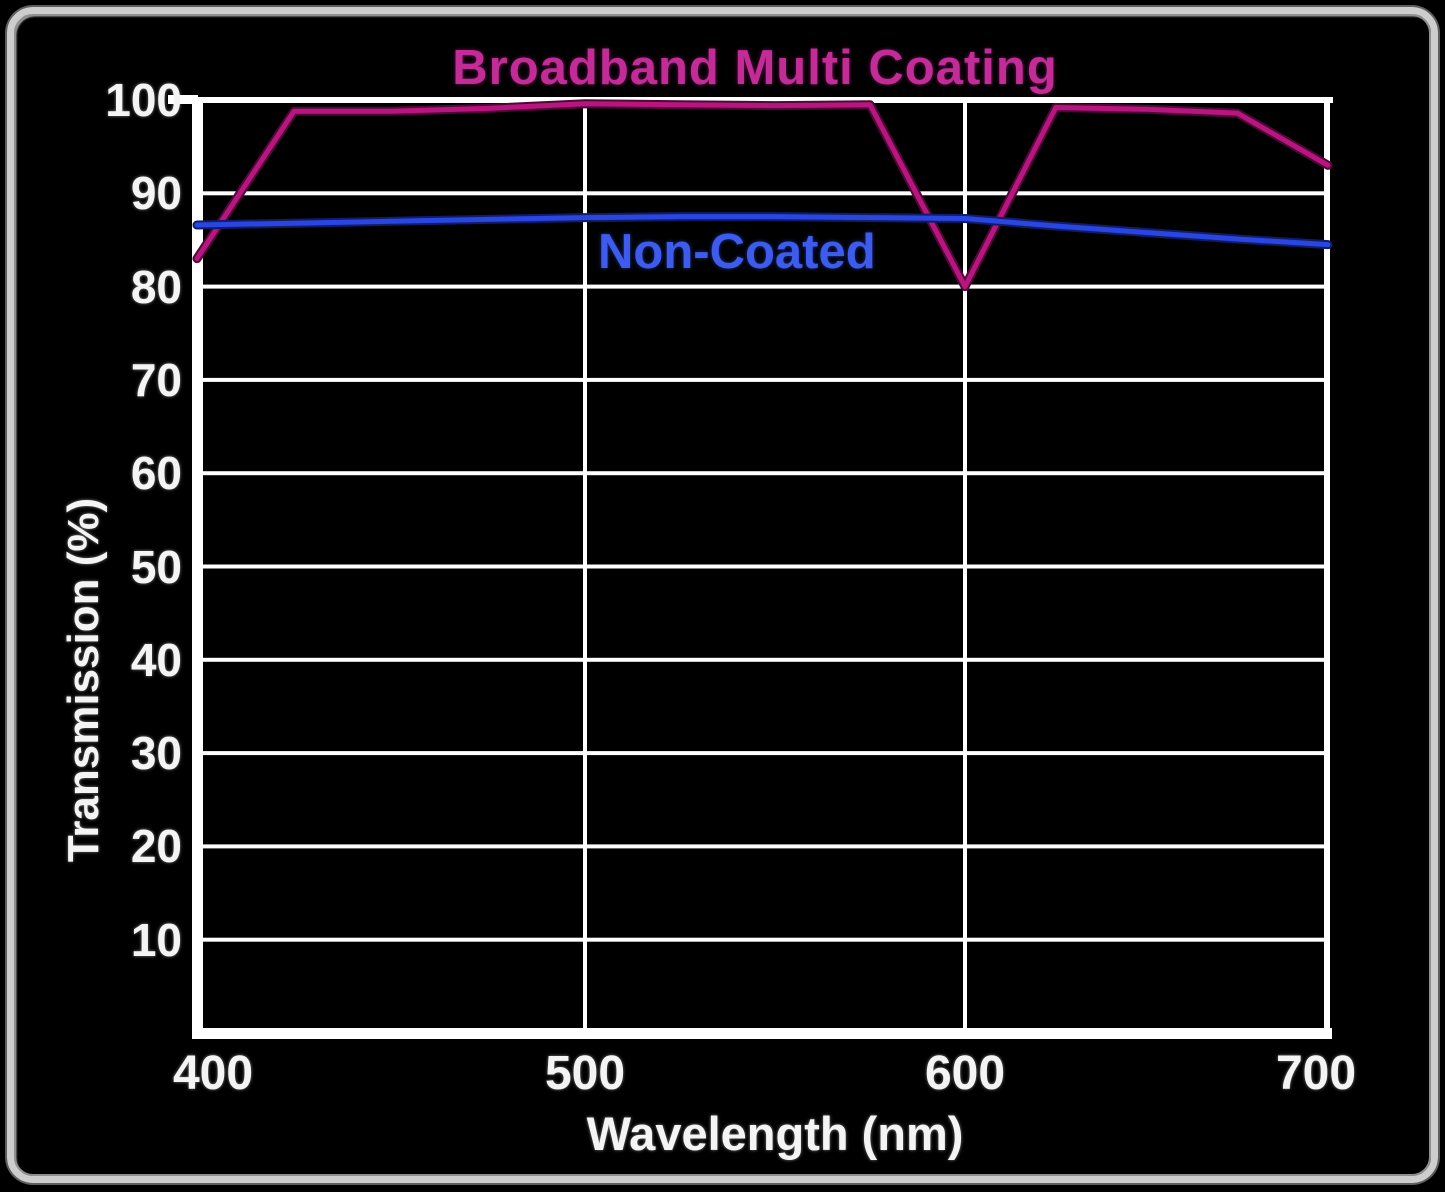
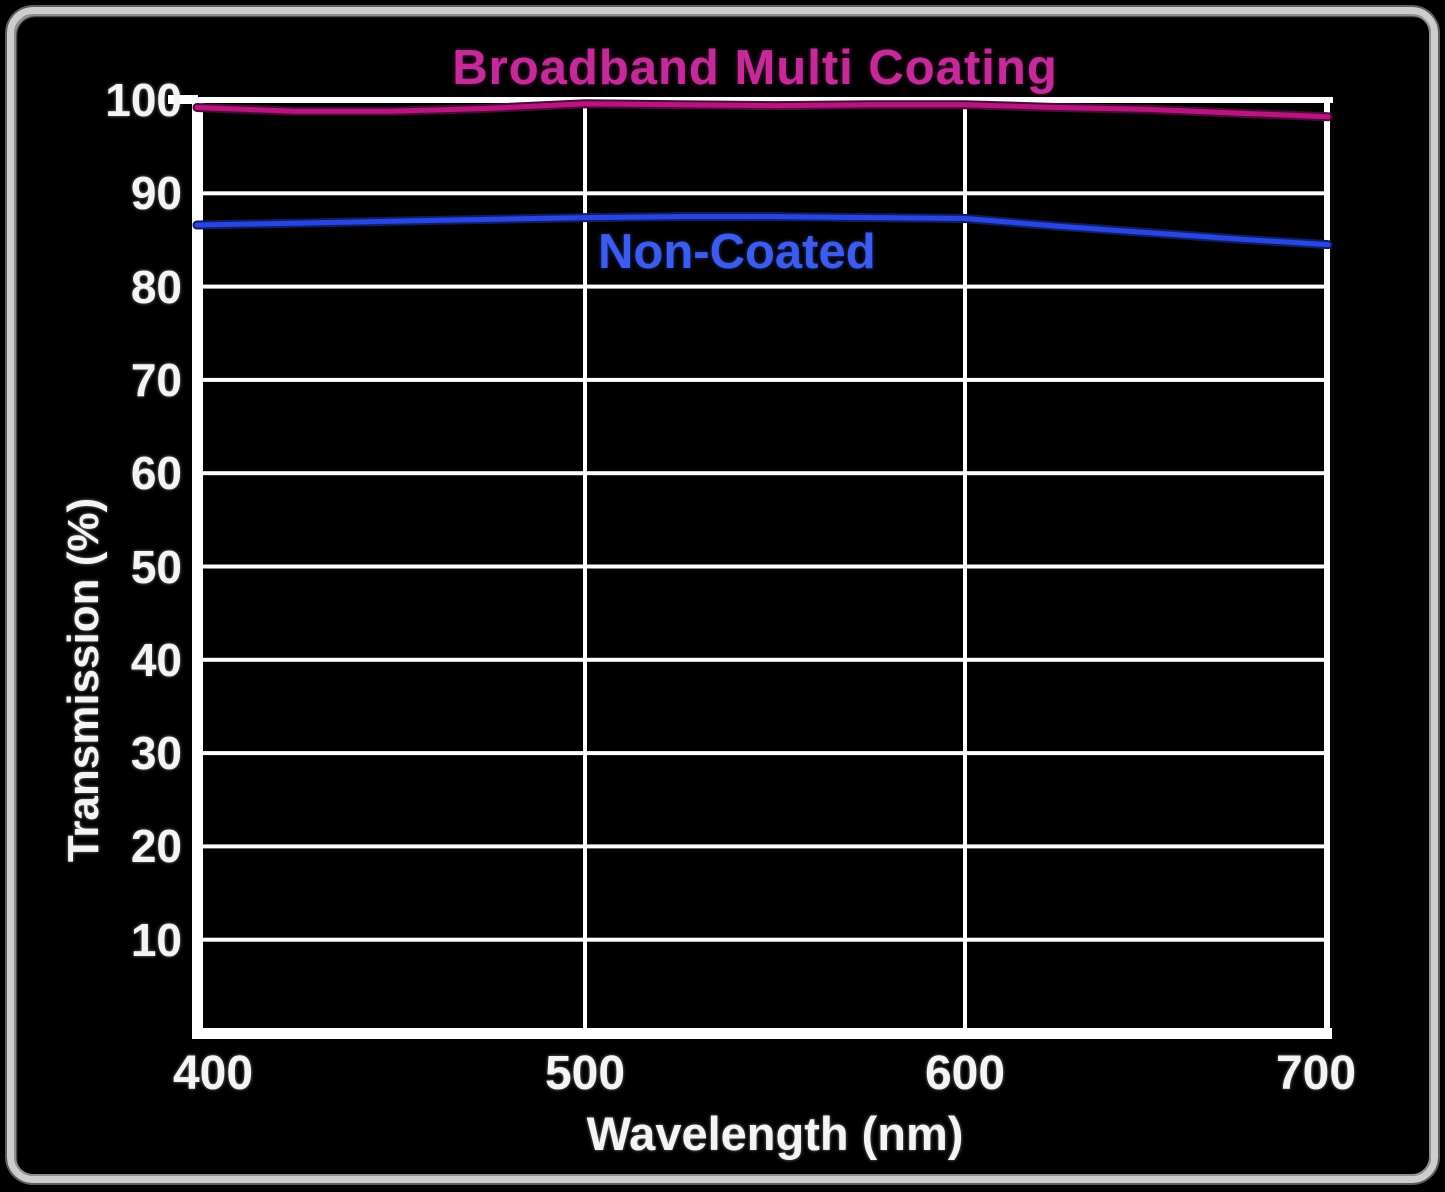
Broadband Multi Coating/400: 83 -> 99
Broadband Multi Coating/600: 80 -> 100
Broadband Multi Coating/700: 93 -> 98
